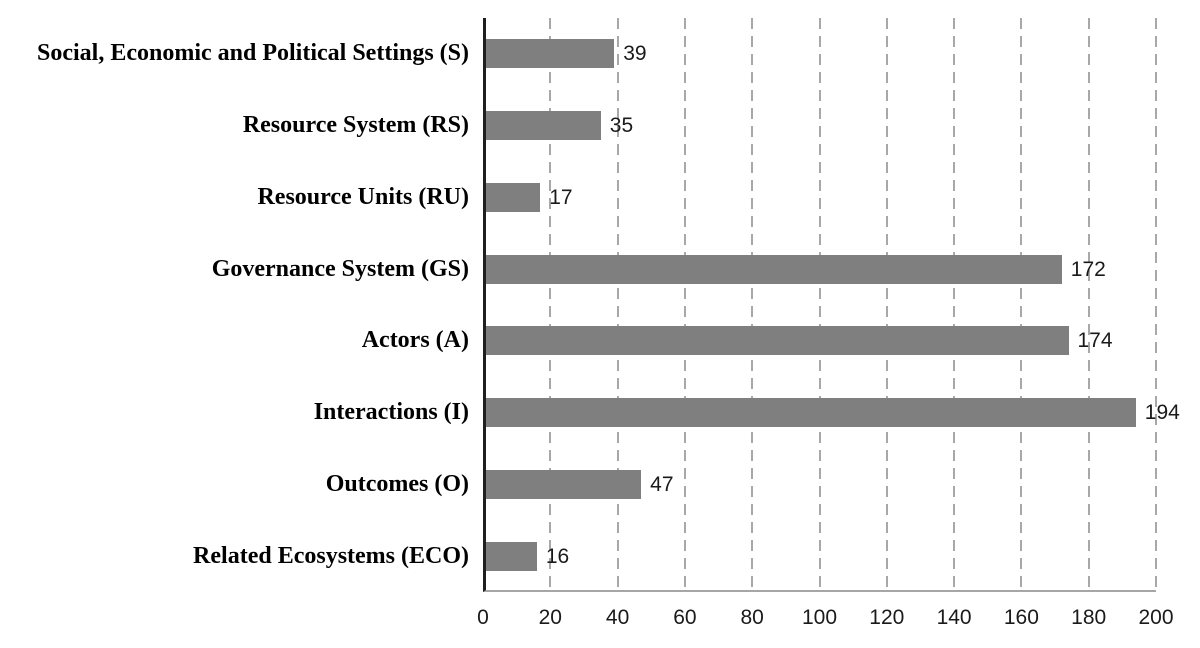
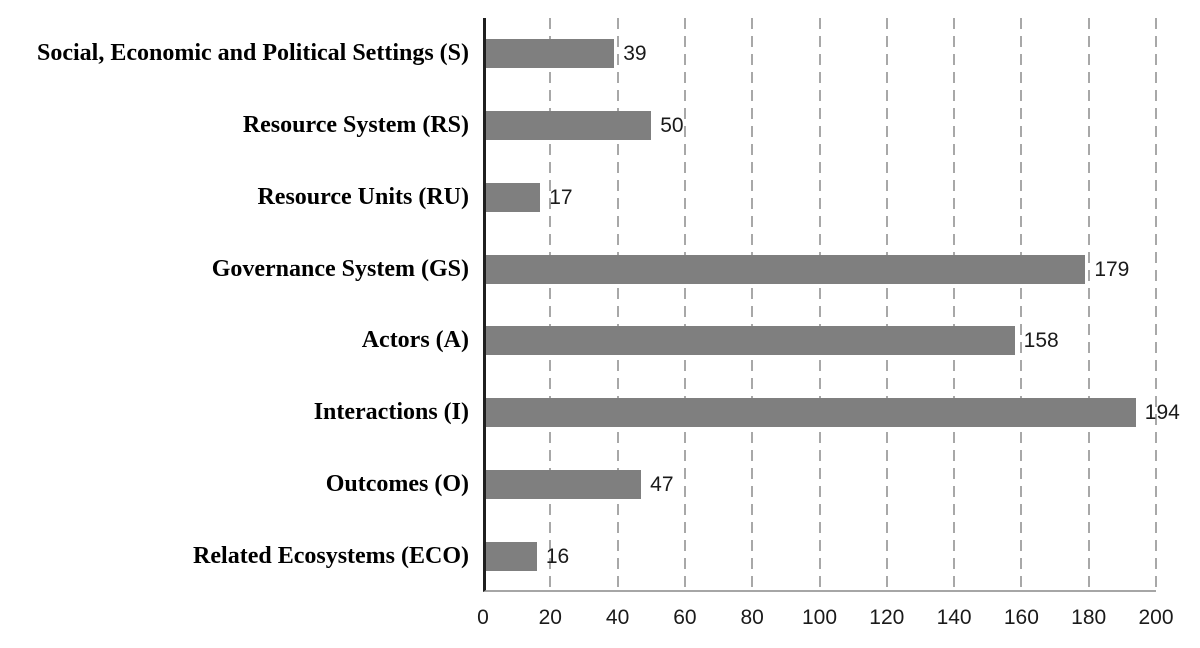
Resource System (RS): 35 -> 50
Governance System (GS): 172 -> 179
Actors (A): 174 -> 158
